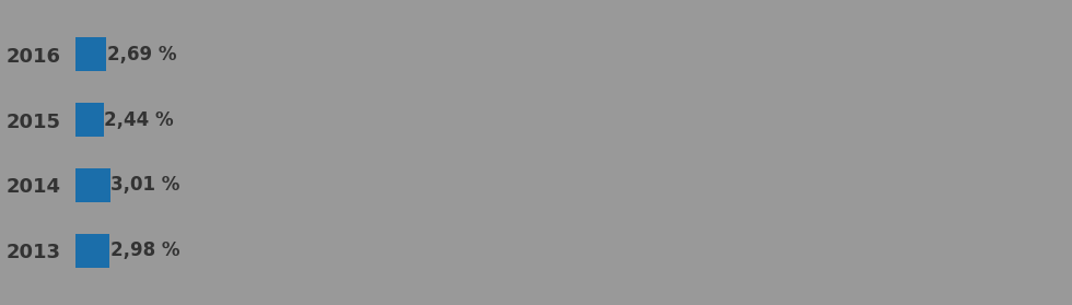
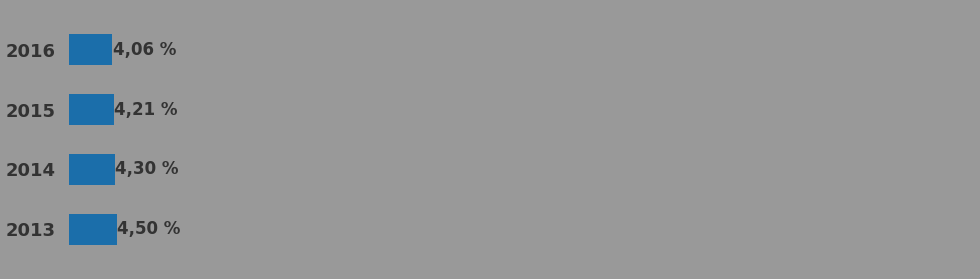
2016: 2,69 -> 4,06
2015: 2,44 -> 4,21
2014: 3,01 -> 4,30
2013: 2,98 -> 4,50
